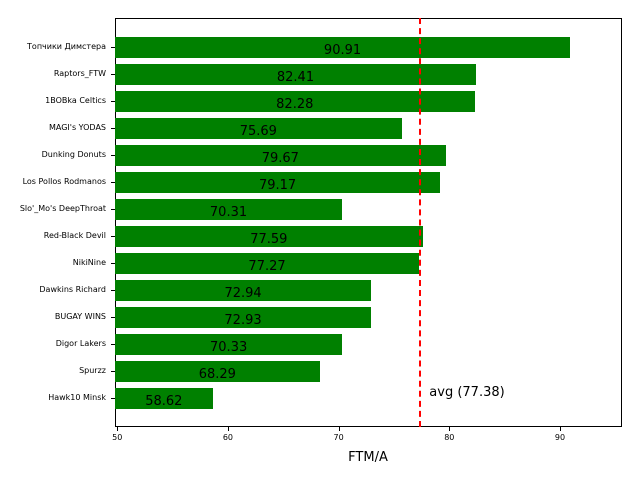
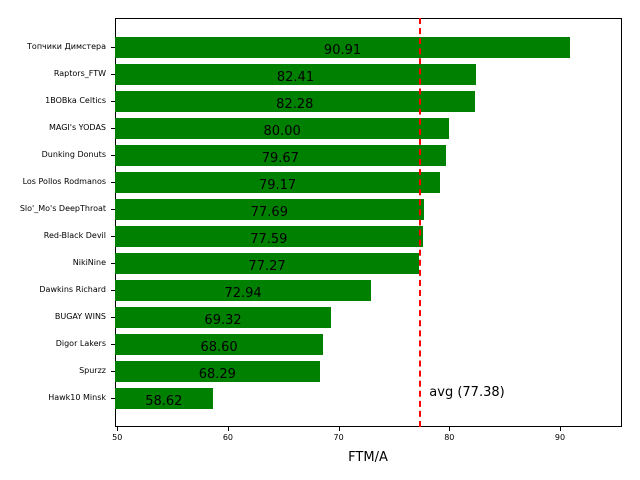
MAGI's YODAS: 75.69 -> 80.00
Slo'_Mo's DeepThroat: 70.31 -> 77.69
BUGAY WINS: 72.93 -> 69.32
Digor Lakers: 70.33 -> 68.60
